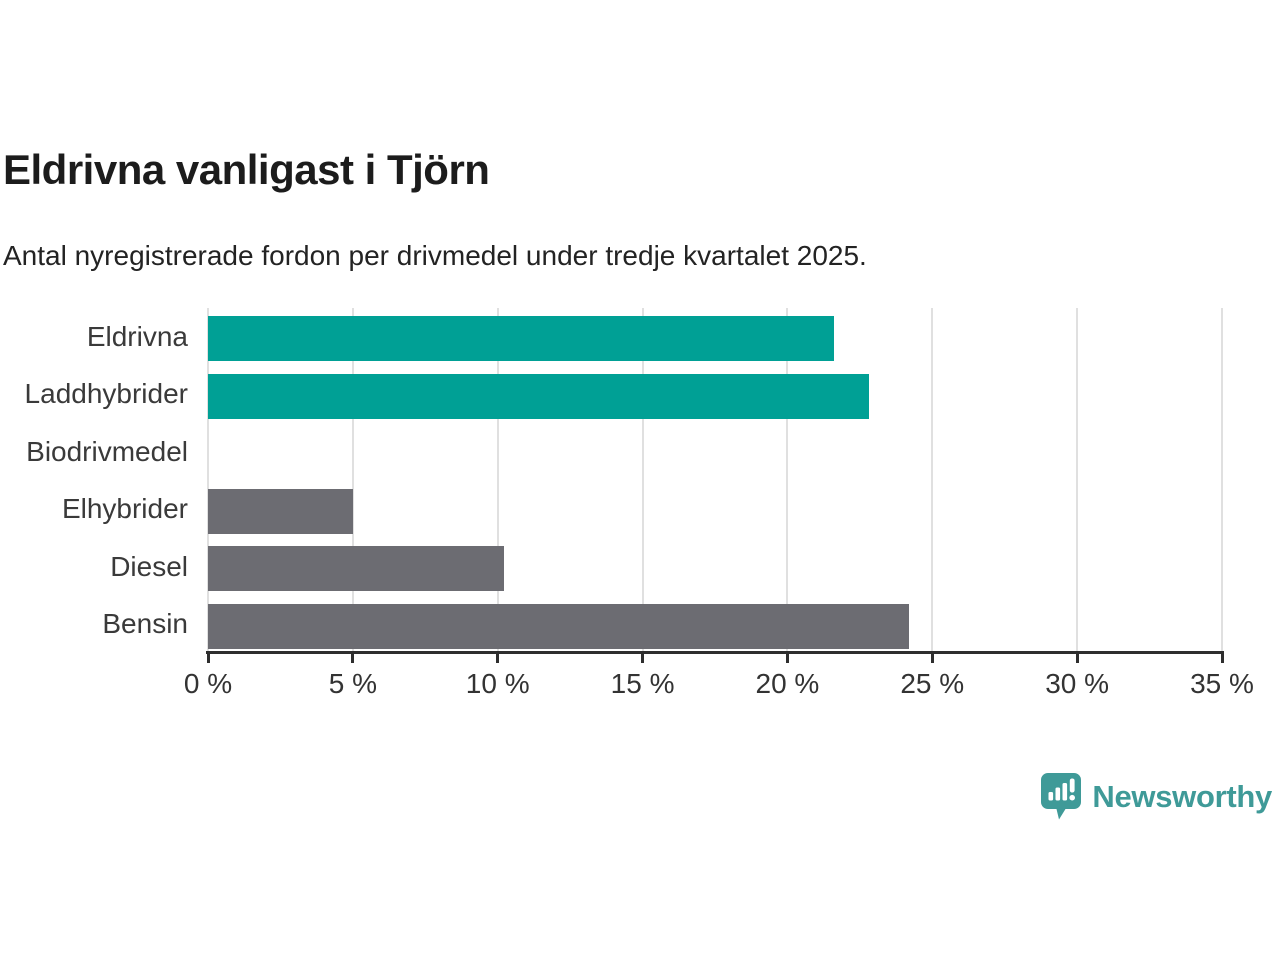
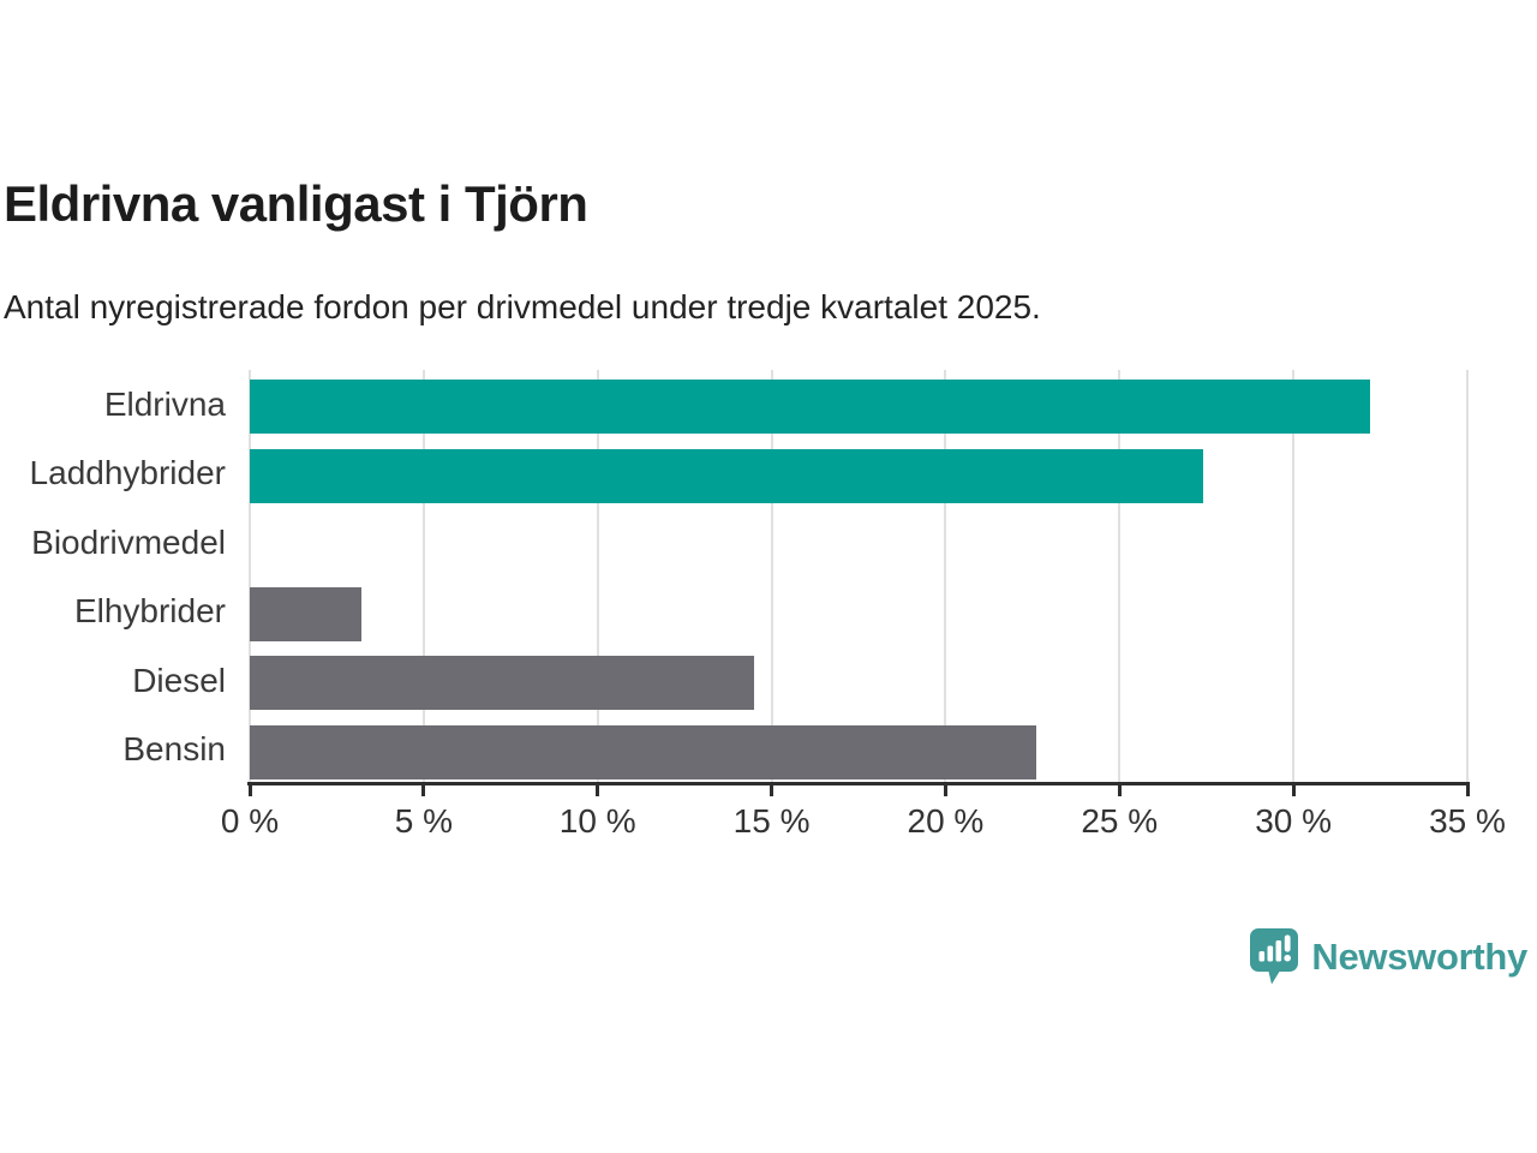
Eldrivna: 21.6% -> 32.2%
Laddhybrider: 22.8% -> 27.4%
Elhybrider: 5.0% -> 3.2%
Diesel: 10.2% -> 14.5%
Bensin: 24.2% -> 22.6%
